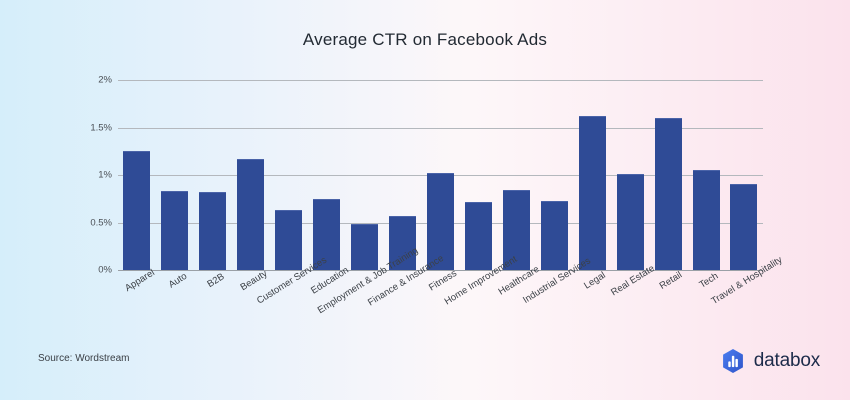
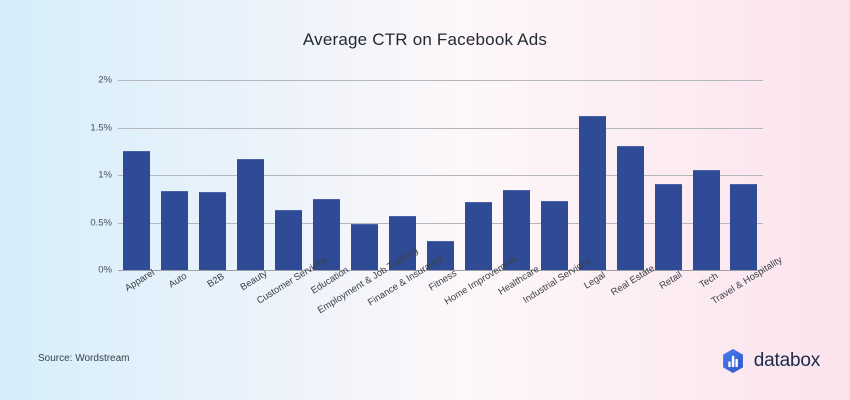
Fitness: 1.0% -> 0.3%
Real Estate: 1.0% -> 1.3%
Retail: 1.6% -> 0.9%
